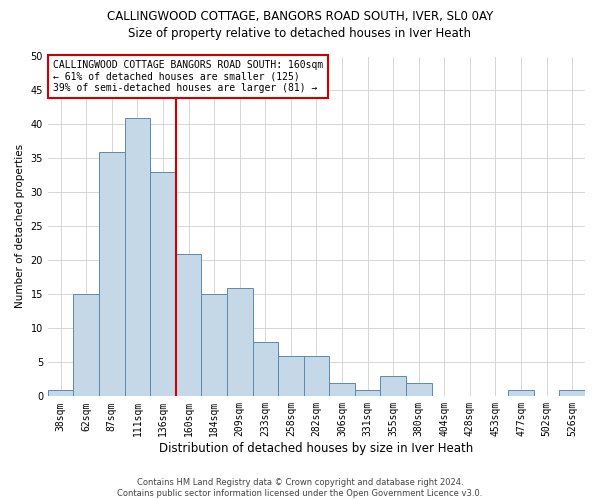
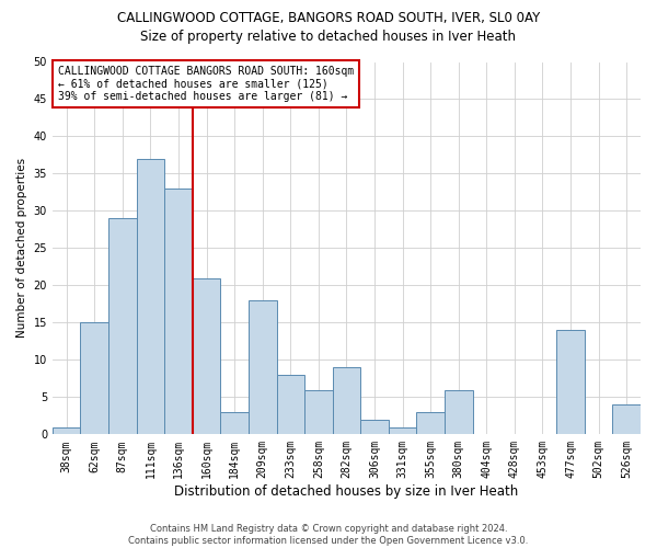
87sqm: 36 -> 29
111sqm: 41 -> 37
184sqm: 15 -> 3
209sqm: 16 -> 18
282sqm: 6 -> 9
380sqm: 2 -> 6
477sqm: 1 -> 14
526sqm: 1 -> 4
